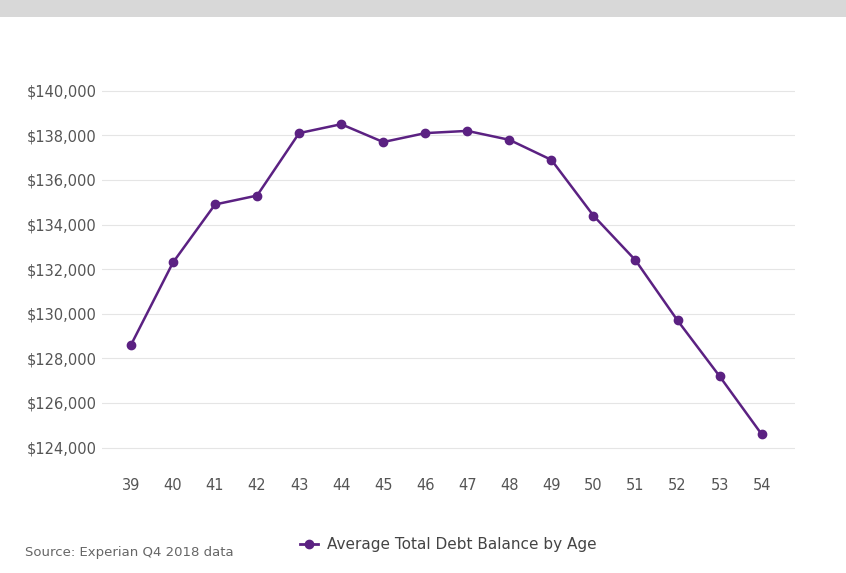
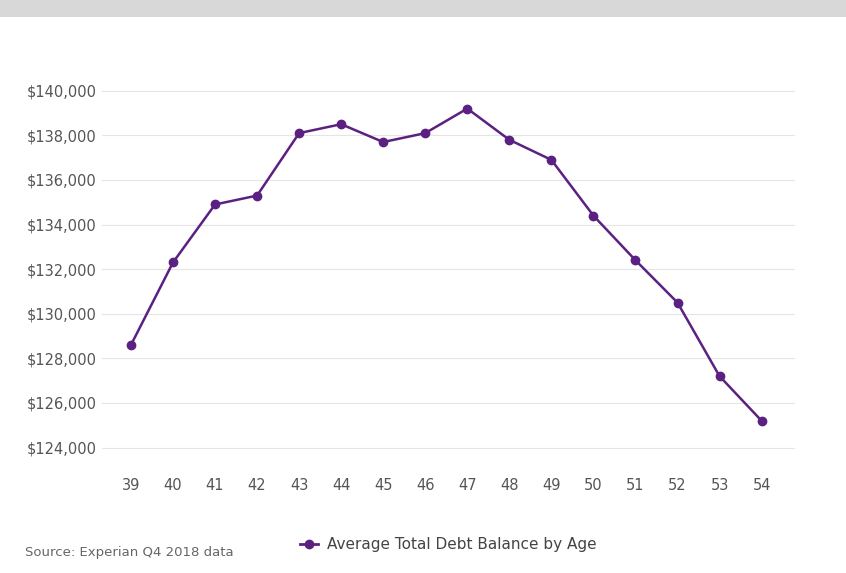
47: $138,200 -> $139,200
52: $129,700 -> $130,500
54: $124,600 -> $125,200
